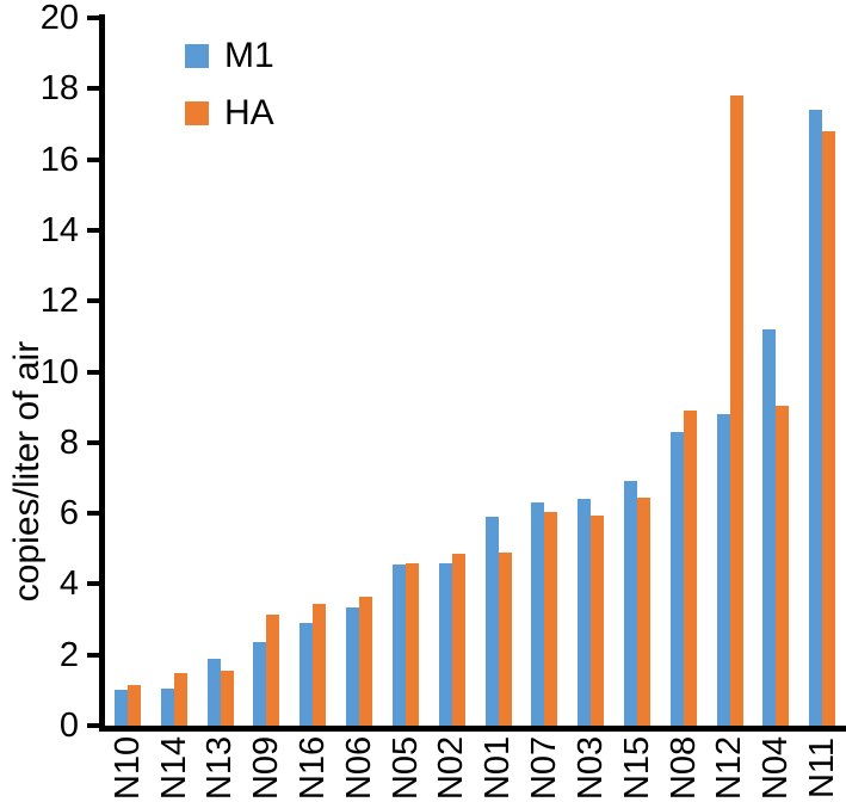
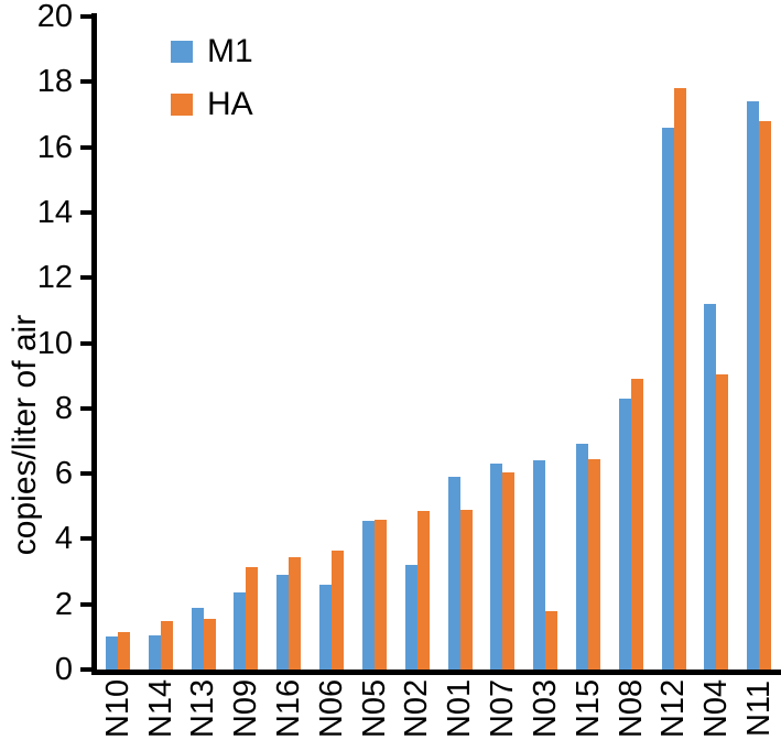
M1/N06: 3.4 -> 2.6
M1/N02: 4.6 -> 3.2
HA/N03: 6.0 -> 1.8
M1/N12: 8.8 -> 16.6
